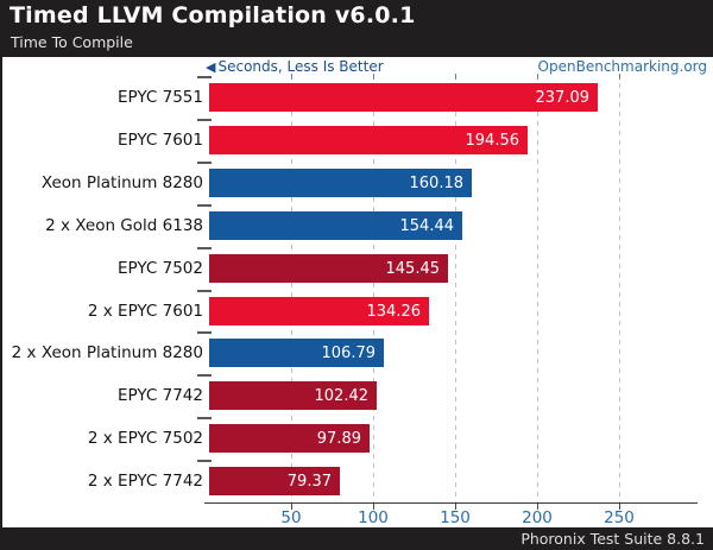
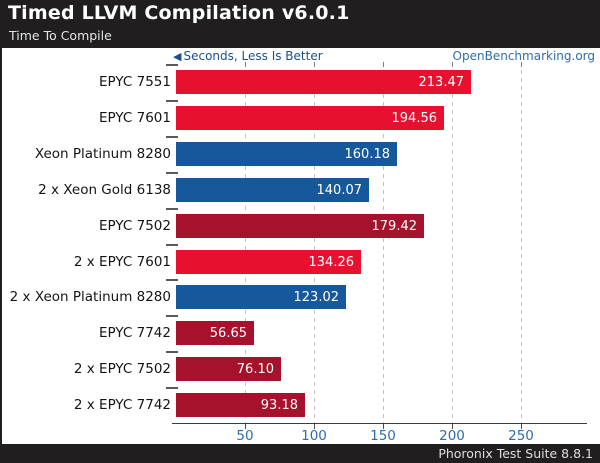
EPYC 7551: 237.09 -> 213.47
2 x Xeon Gold 6138: 154.44 -> 140.07
EPYC 7502: 145.45 -> 179.42
2 x Xeon Platinum 8280: 106.79 -> 123.02
EPYC 7742: 102.42 -> 56.65
2 x EPYC 7502: 97.89 -> 76.10
2 x EPYC 7742: 79.37 -> 93.18
